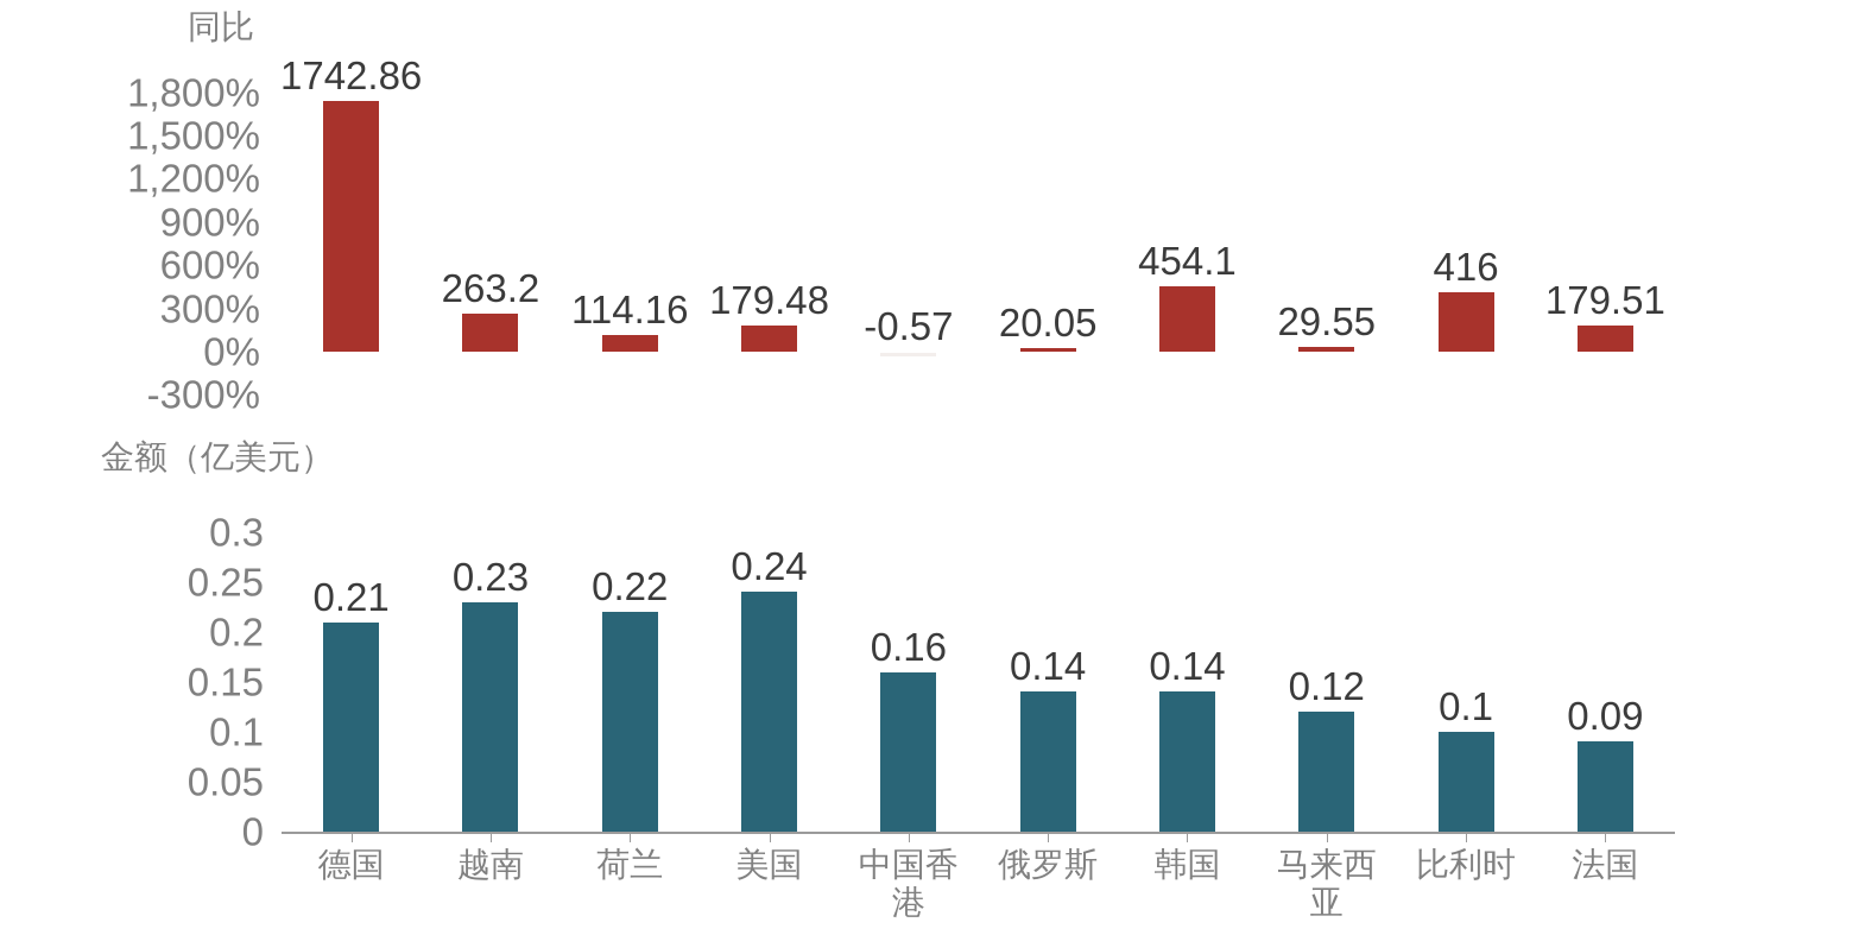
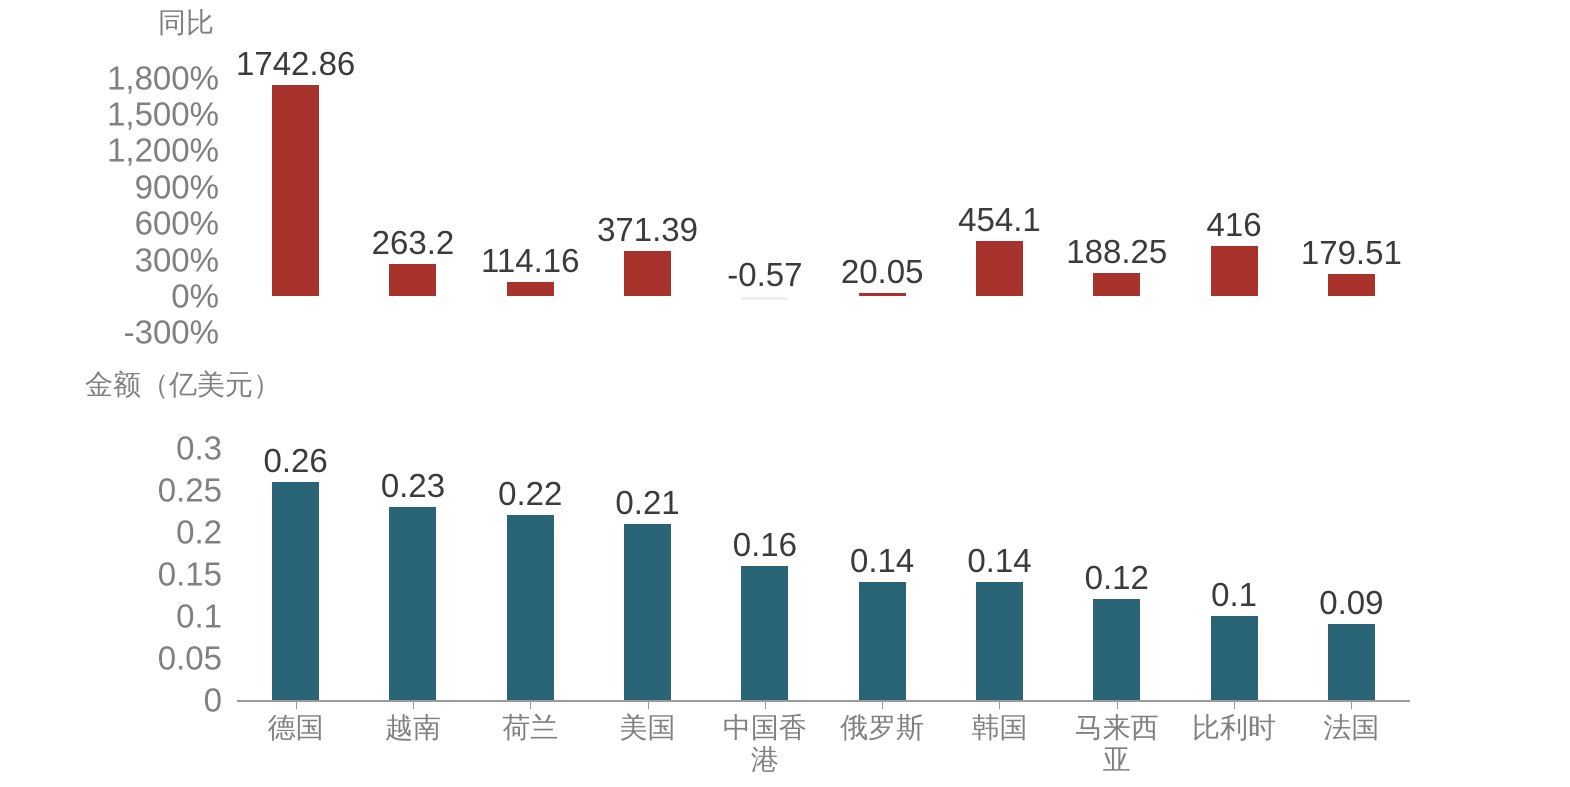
同比/美国: 179.48 -> 371.39
同比/马来西亚: 29.55 -> 188.25
金额（亿美元）/德国: 0.21 -> 0.26
金额（亿美元）/美国: 0.24 -> 0.21
